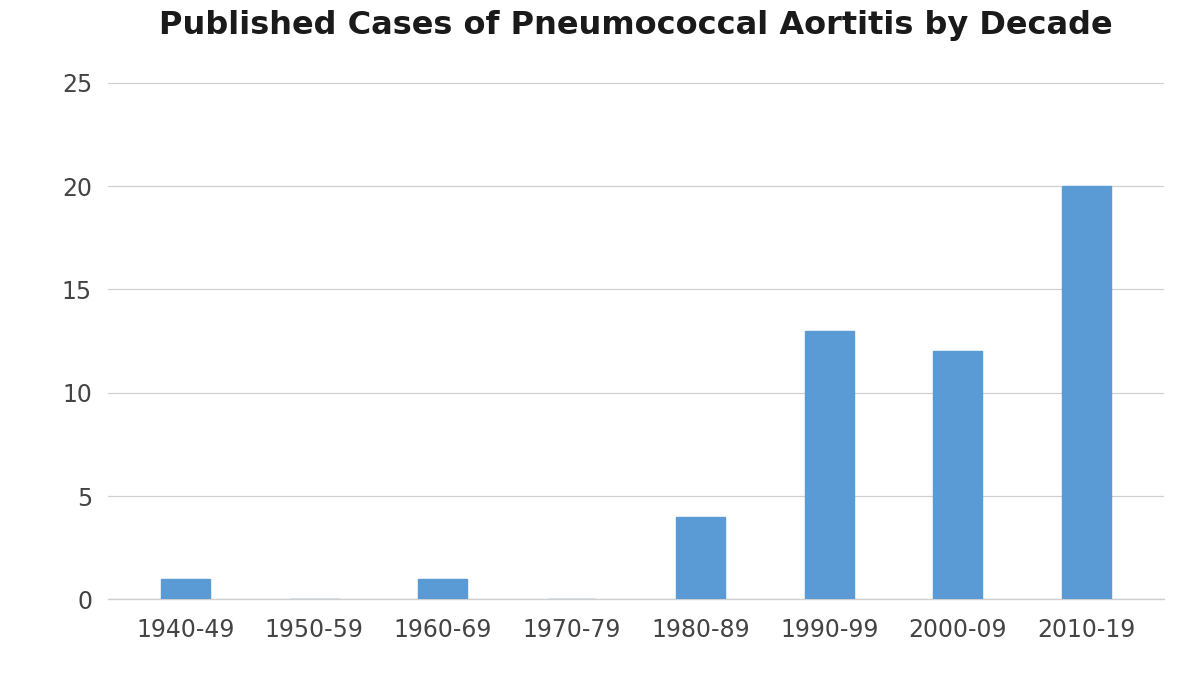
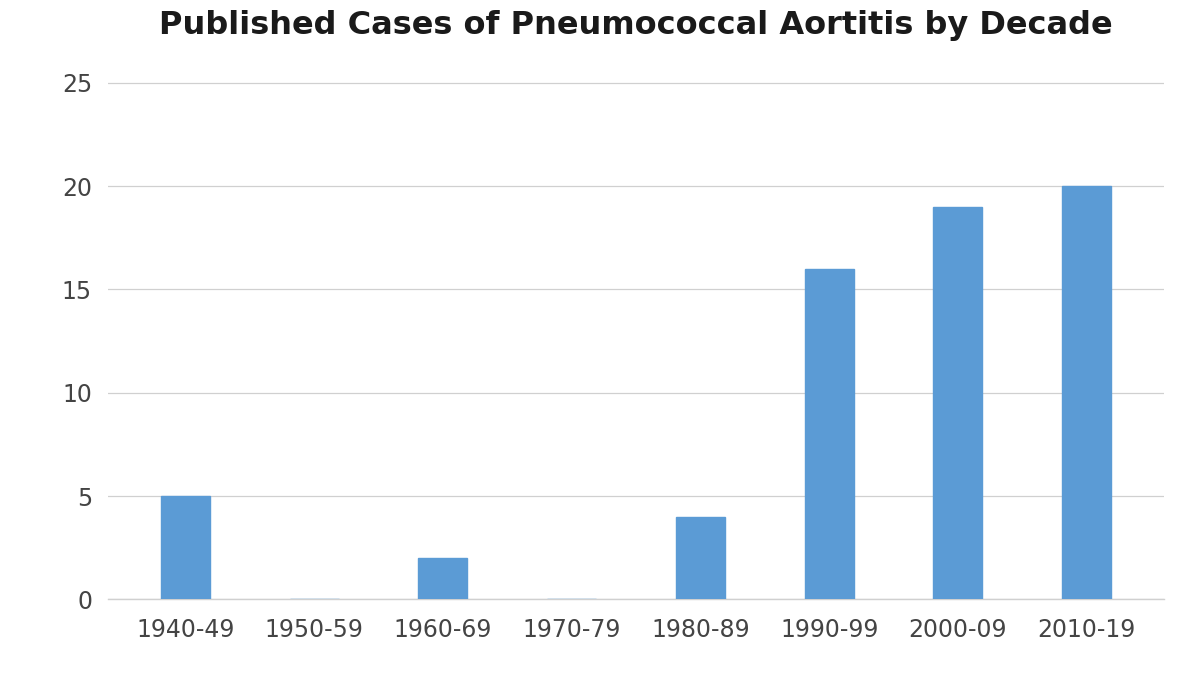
1940-49: 1 -> 5
1960-69: 1 -> 2
1990-99: 13 -> 16
2000-09: 12 -> 19
